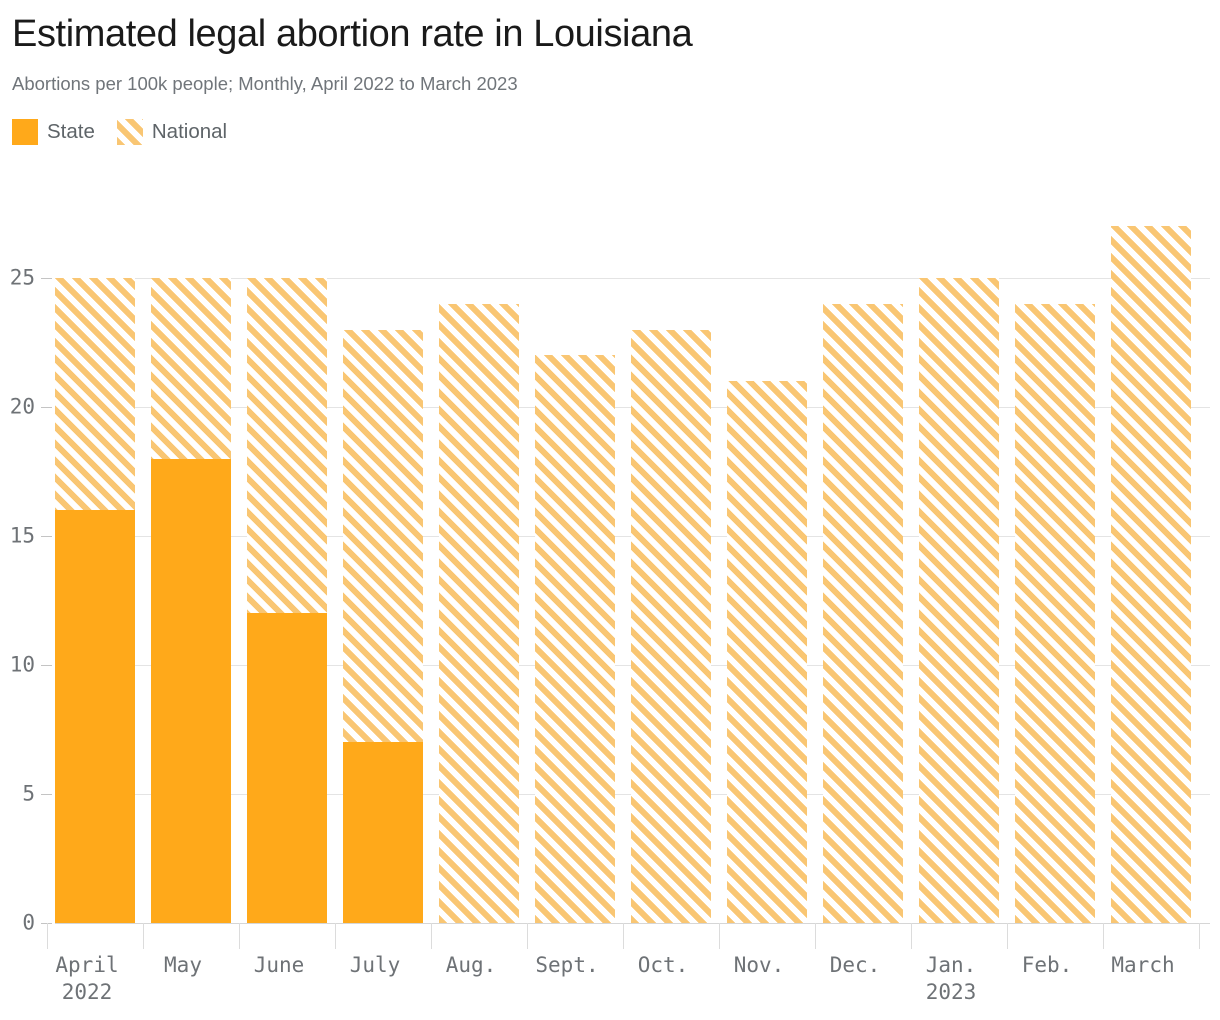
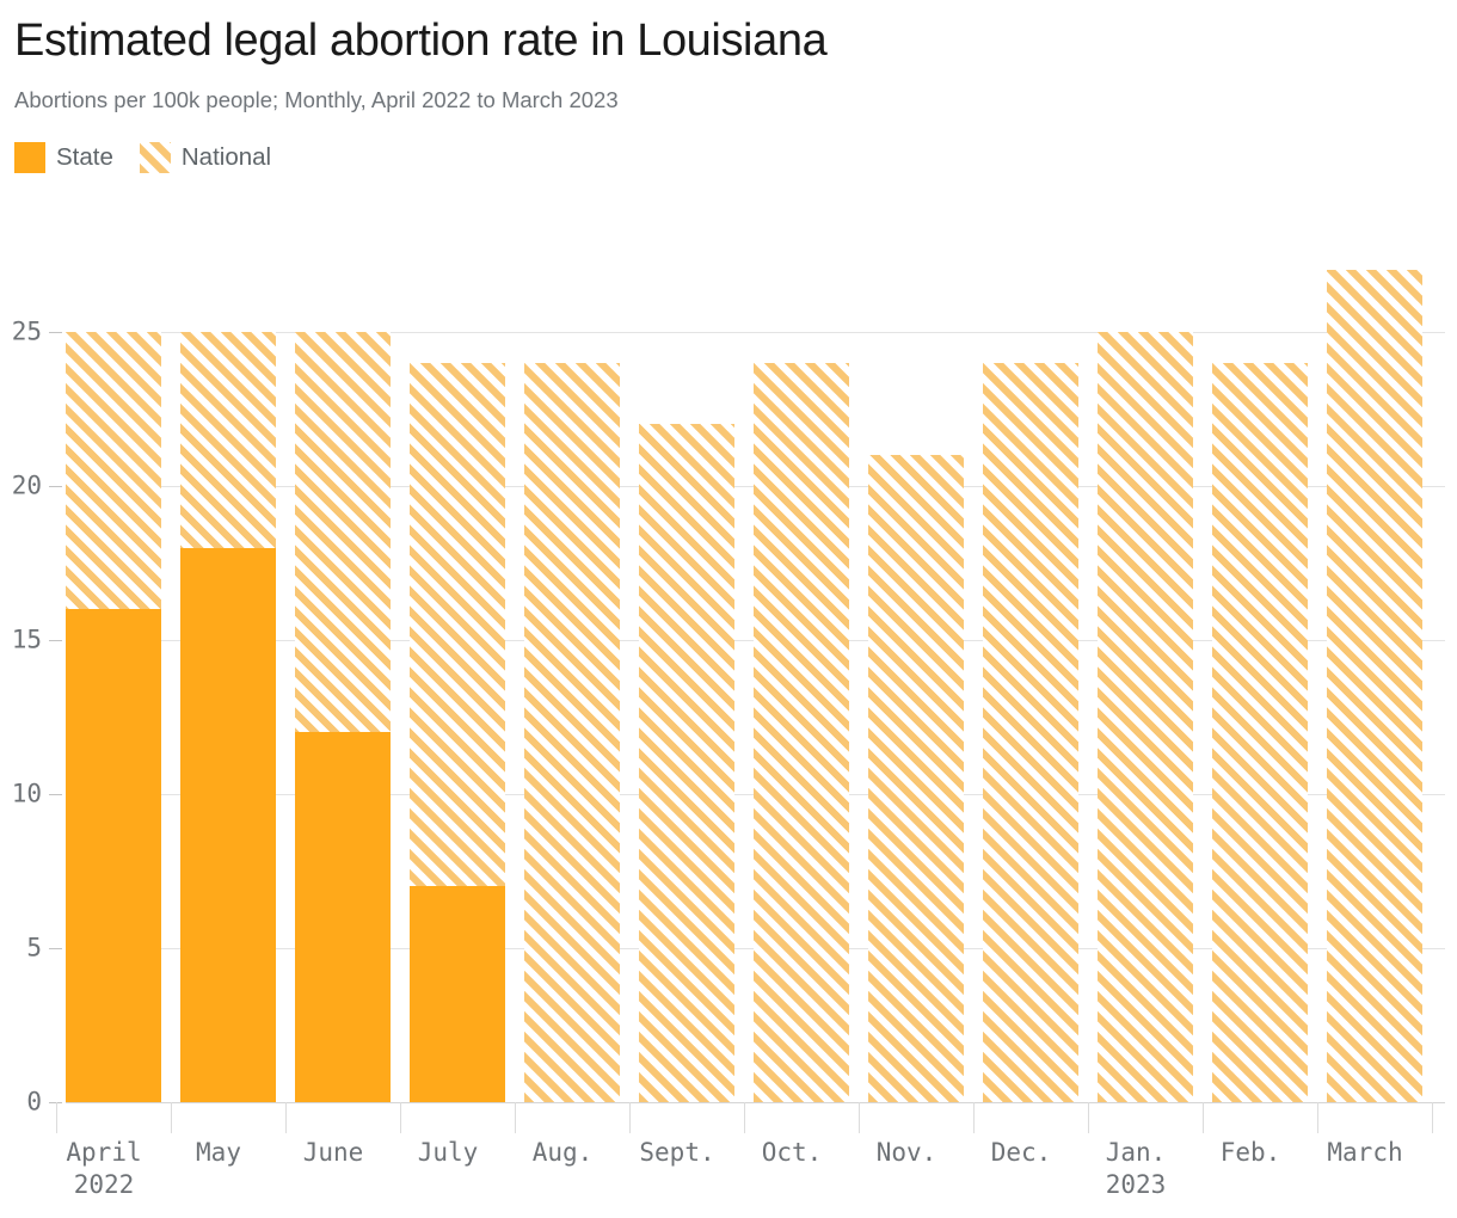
National/July: 23 -> 24
National/Oct.: 23 -> 24
